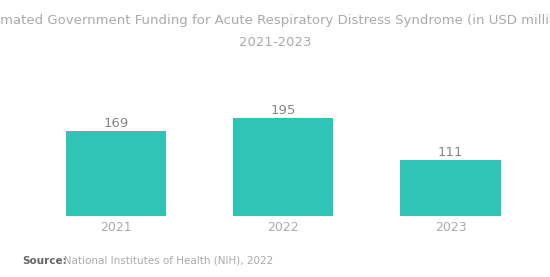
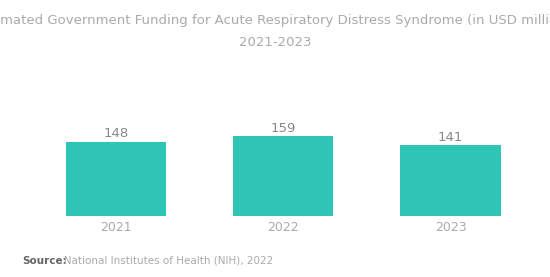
2021: 169 -> 148
2022: 195 -> 159
2023: 111 -> 141
